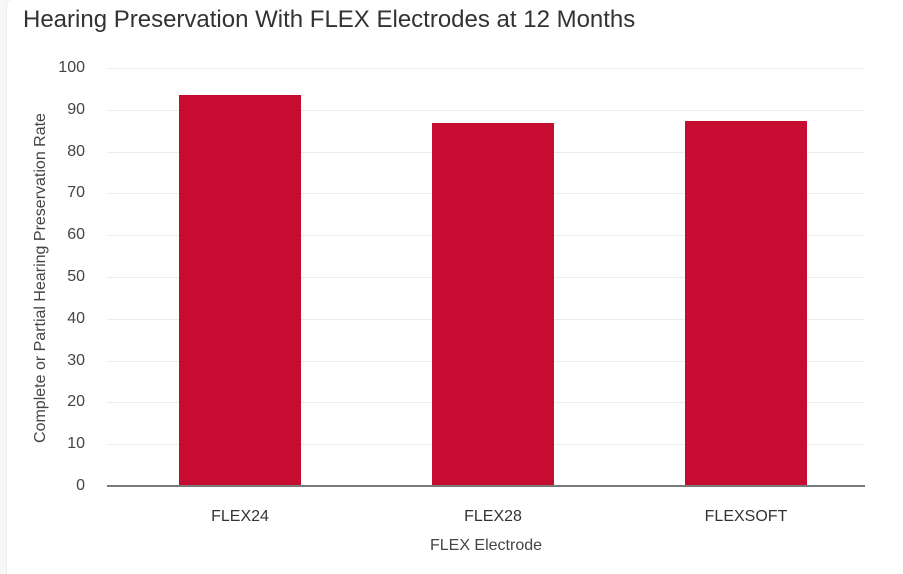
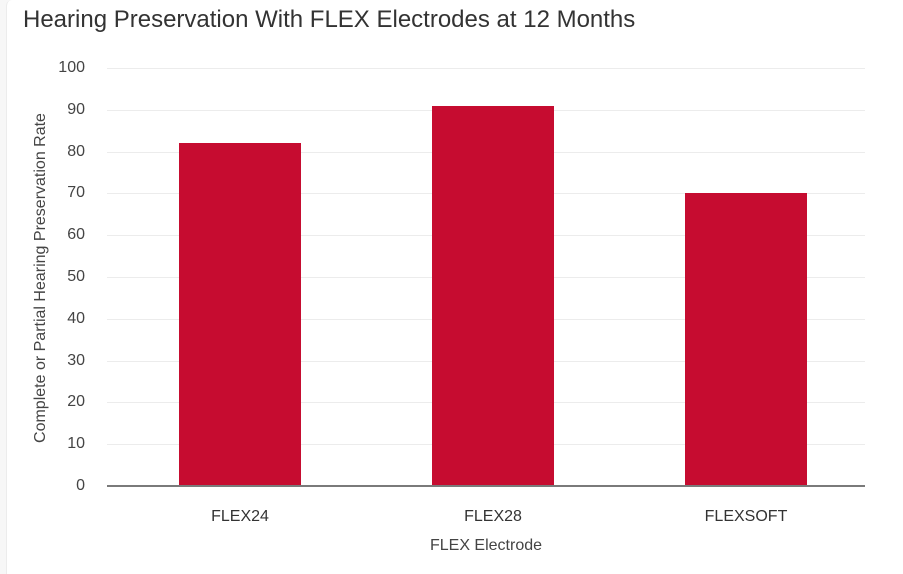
FLEX24: 94 -> 82
FLEX28: 87 -> 91
FLEXSOFT: 87 -> 70
